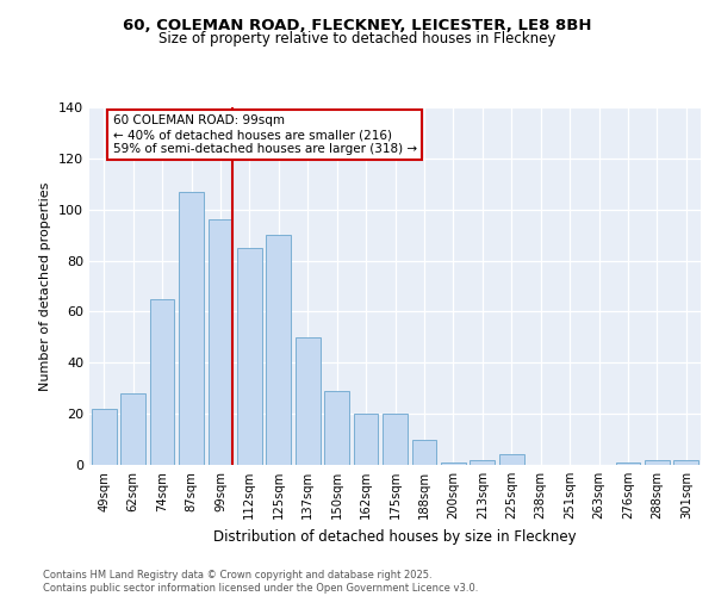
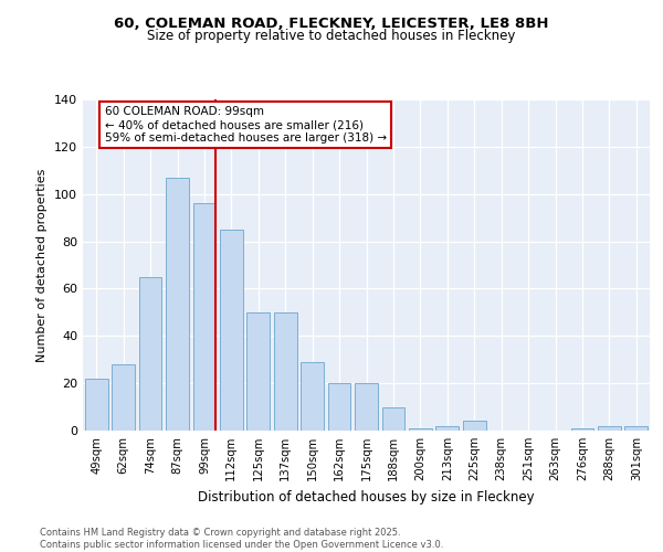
125sqm: 90 -> 50
